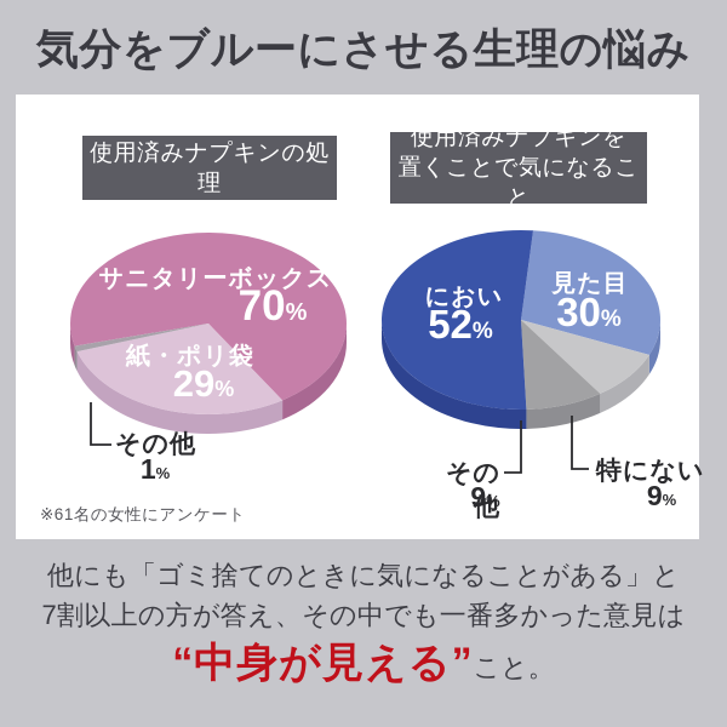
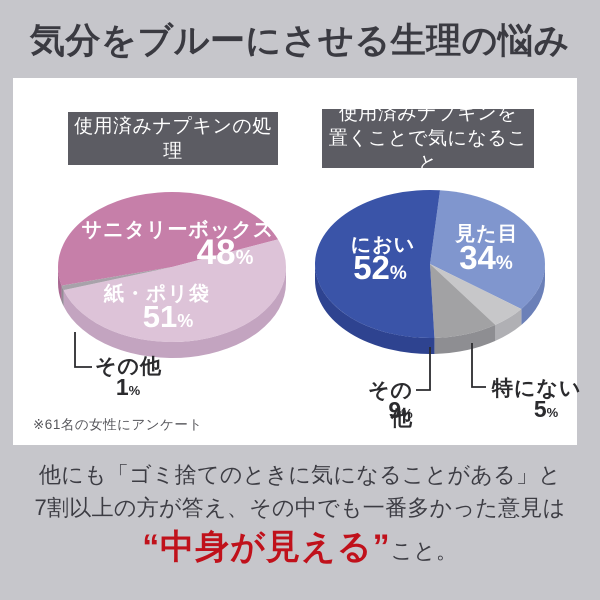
使用済みナプキンの処理/サニタリーボックス: 70 -> 48
使用済みナプキンの処理/紙・ポリ袋: 29 -> 51
使用済みナプキンを置くことで気になること/見た目: 30 -> 34
使用済みナプキンを置くことで気になること/特にない: 9 -> 5
